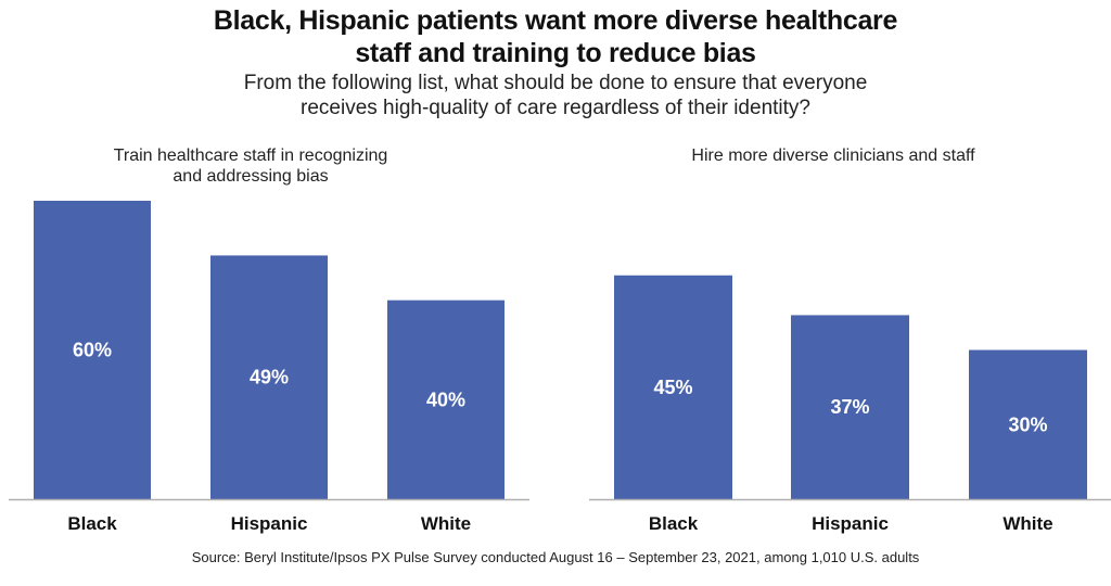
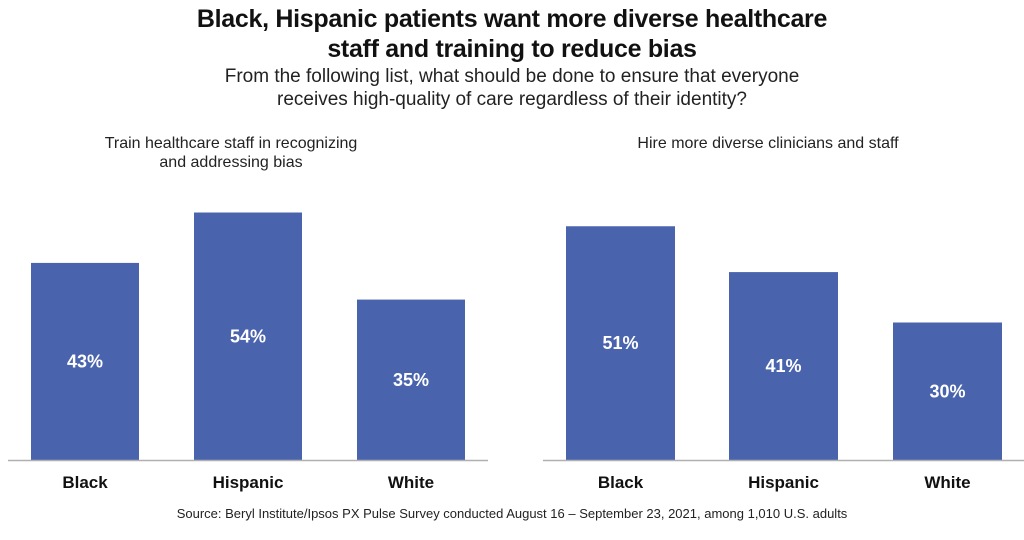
Train healthcare staff in recognizing and addressing bias/Black: 60% -> 43%
Train healthcare staff in recognizing and addressing bias/Hispanic: 49% -> 54%
Train healthcare staff in recognizing and addressing bias/White: 40% -> 35%
Hire more diverse clinicians and staff/Black: 45% -> 51%
Hire more diverse clinicians and staff/Hispanic: 37% -> 41%
